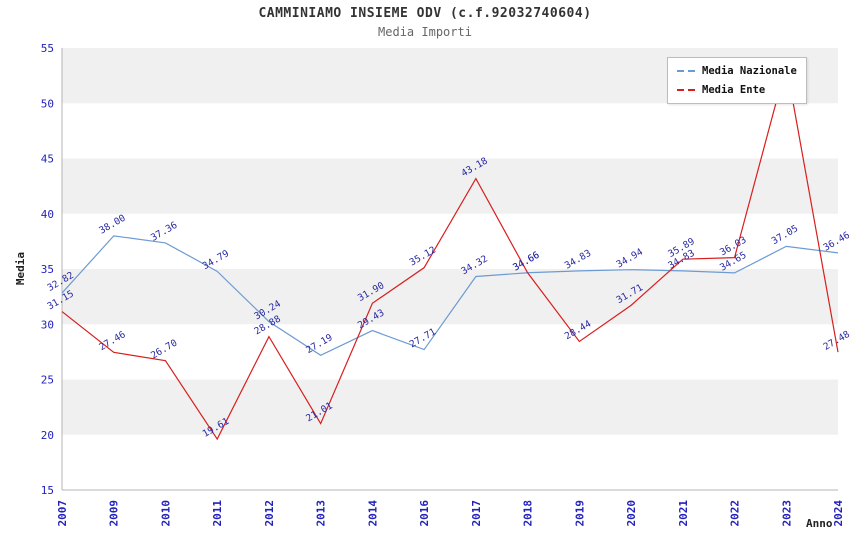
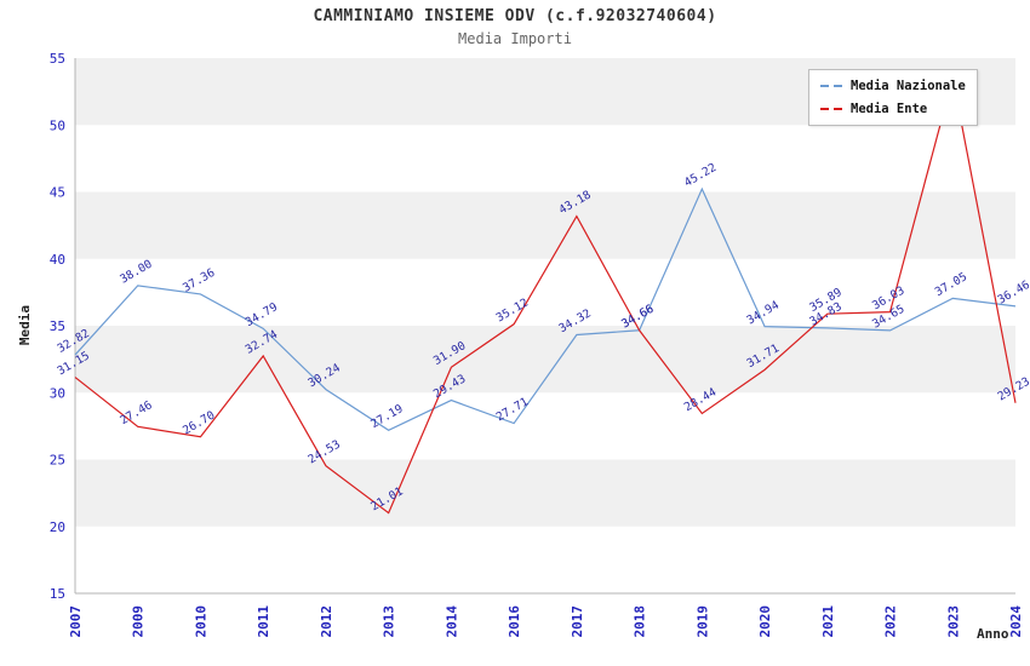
Media Ente/2011: 19.61 -> 32.74
Media Ente/2012: 28.88 -> 24.53
Media Nazionale/2019: 34.83 -> 45.22
Media Ente/2024: 27.48 -> 29.23
